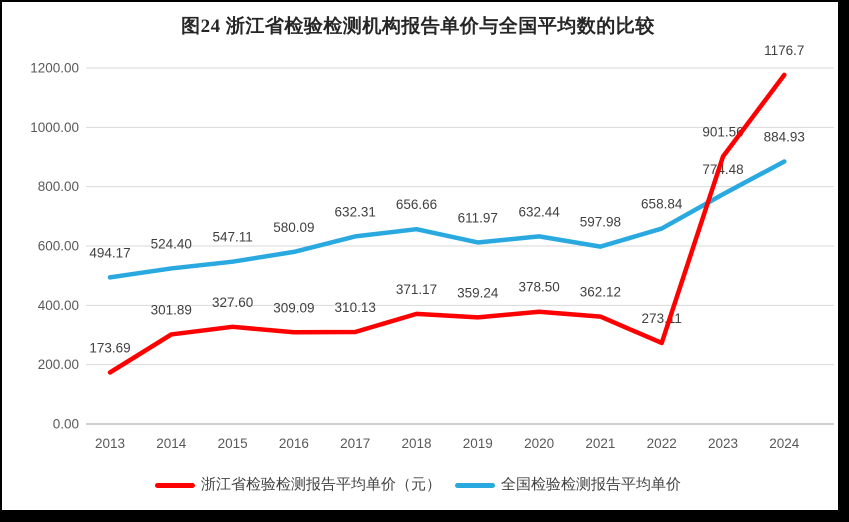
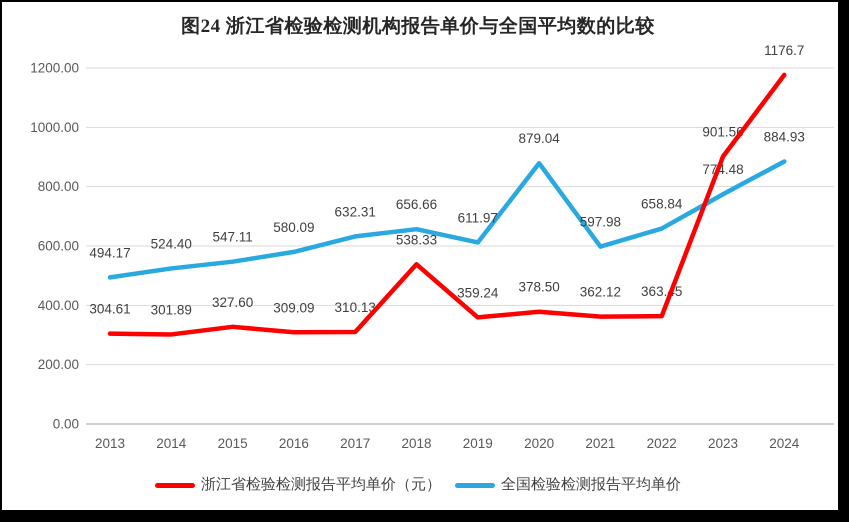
浙江省检验检测报告平均单价（元）/2013: 173.69 -> 304.61
浙江省检验检测报告平均单价（元）/2018: 371.17 -> 538.33
全国检验检测报告平均单价/2020: 632.44 -> 879.04
浙江省检验检测报告平均单价（元）/2022: 273.11 -> 363.45
